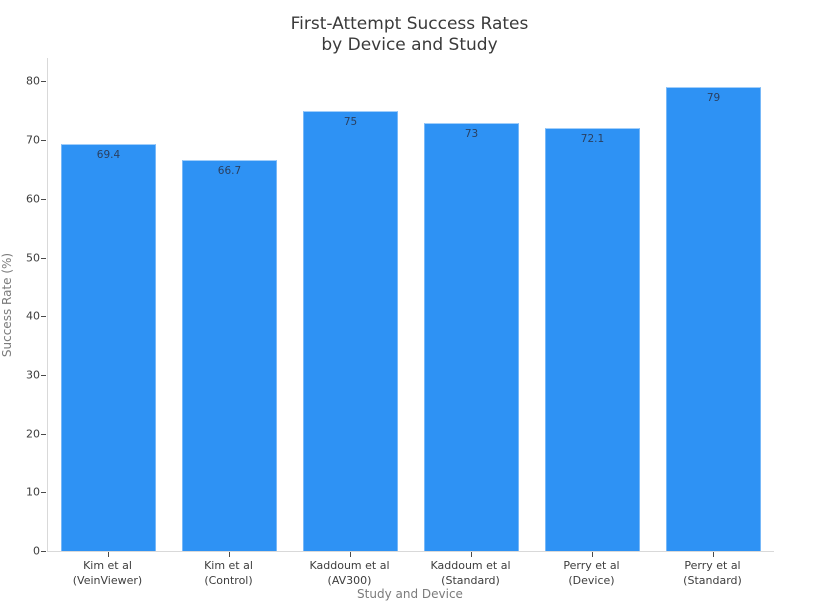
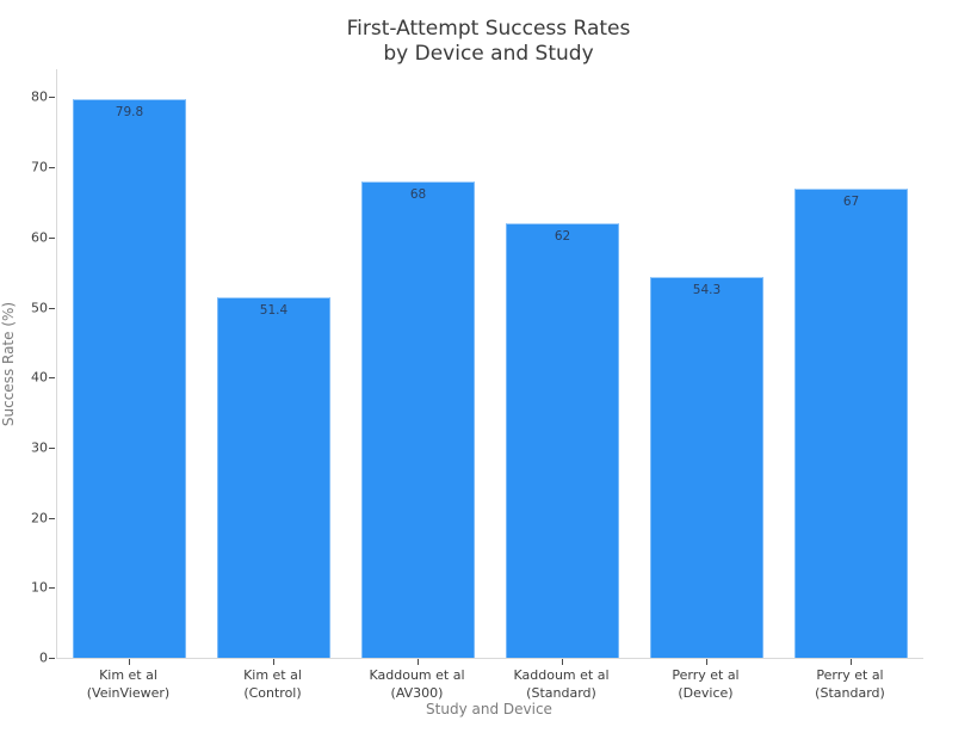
Kim et al (VeinViewer): 69.4 -> 79.8
Kim et al (Control): 66.7 -> 51.4
Kaddoum et al (AV300): 75 -> 68
Kaddoum et al (Standard): 73 -> 62
Perry et al (Device): 72.1 -> 54.3
Perry et al (Standard): 79 -> 67
